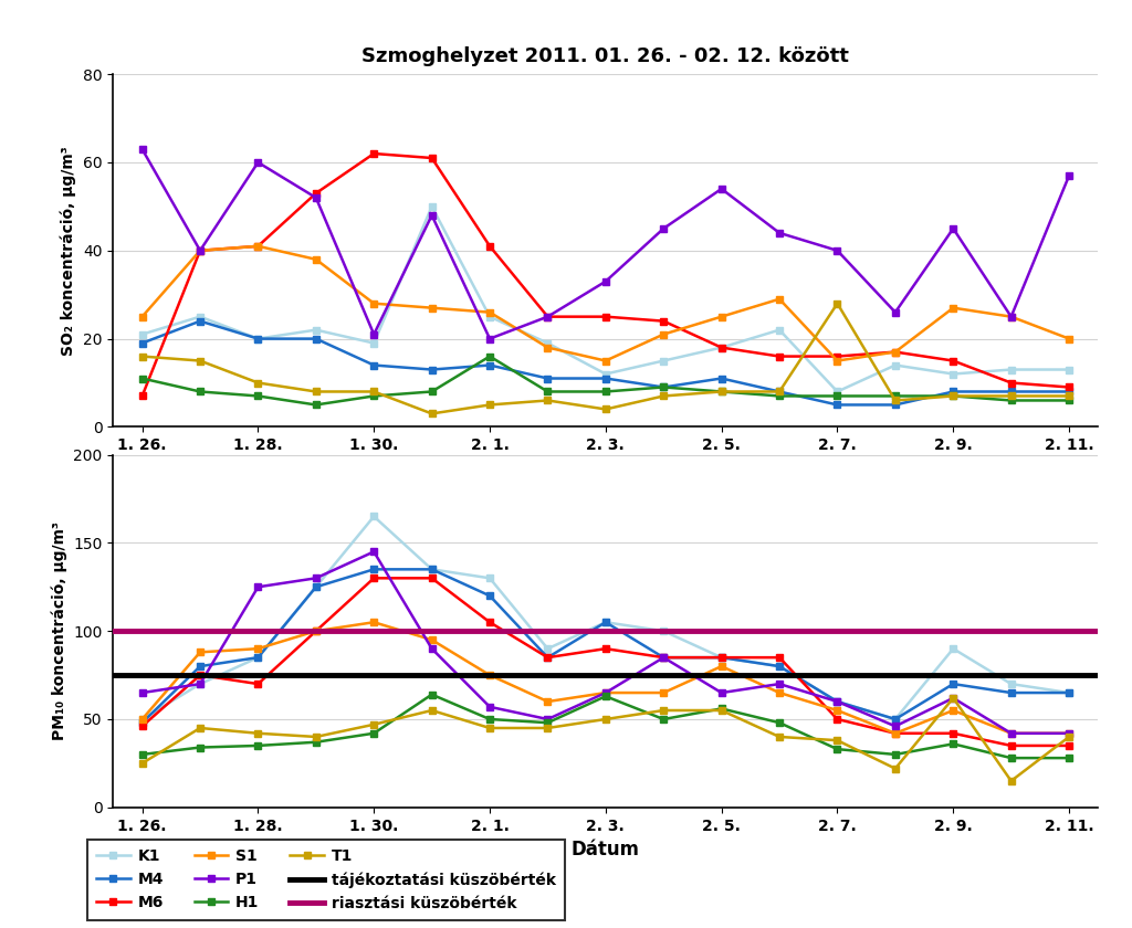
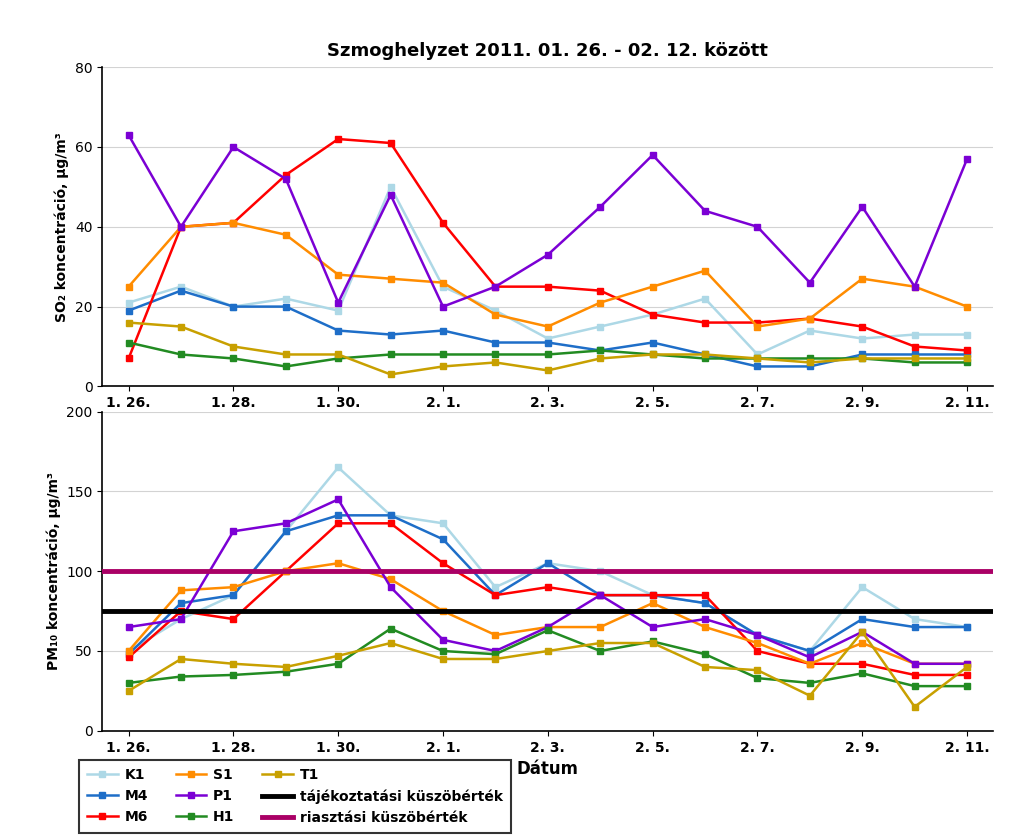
Szmoghelyzet 2011. 01. 26. - 02. 12. között/H1/2. 1.: 16 -> 8
Szmoghelyzet 2011. 01. 26. - 02. 12. között/P1/2. 5.: 54 -> 58
Szmoghelyzet 2011. 01. 26. - 02. 12. között/T1/2. 7.: 28 -> 7
